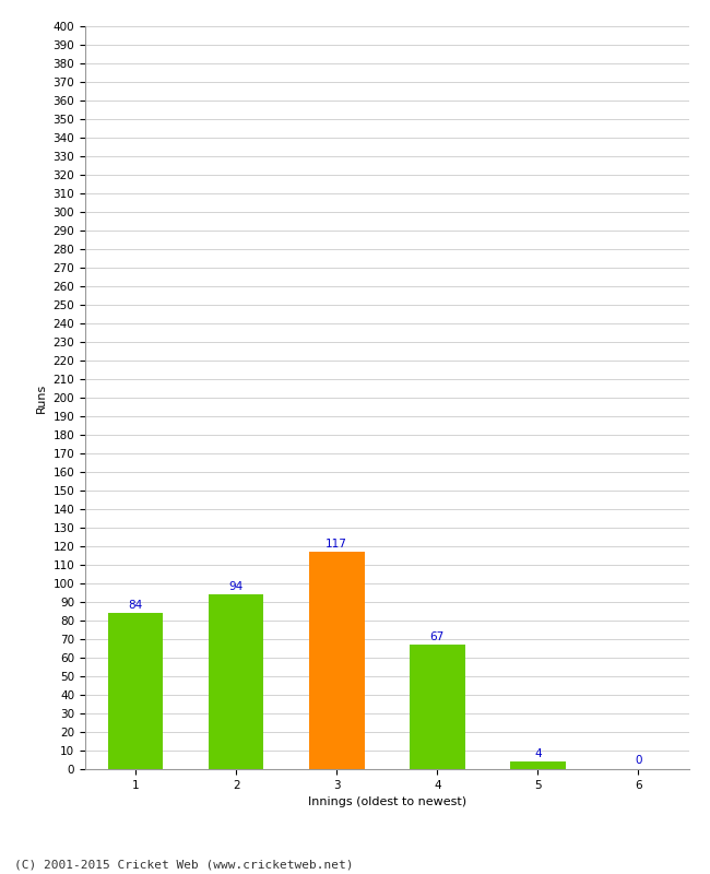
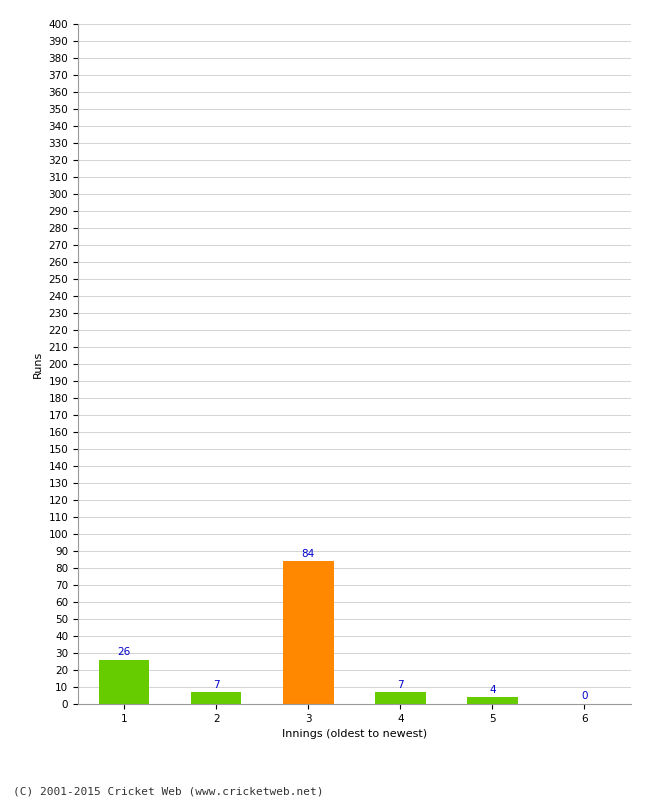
1: 84 -> 26
2: 94 -> 7
3: 117 -> 84
4: 67 -> 7
